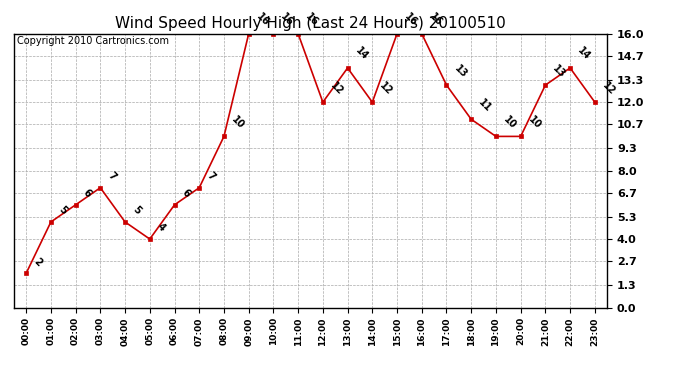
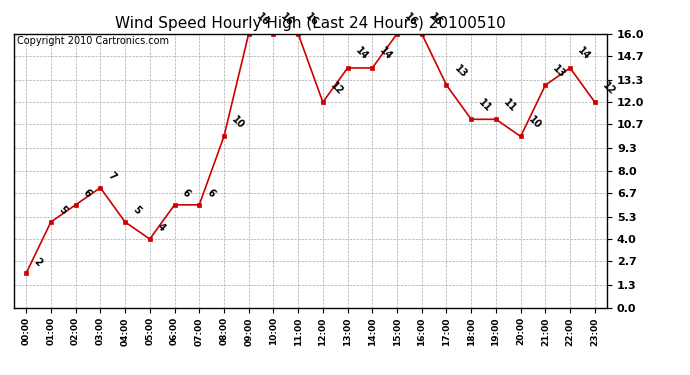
07:00: 7 -> 6
14:00: 12 -> 14
19:00: 10 -> 11
